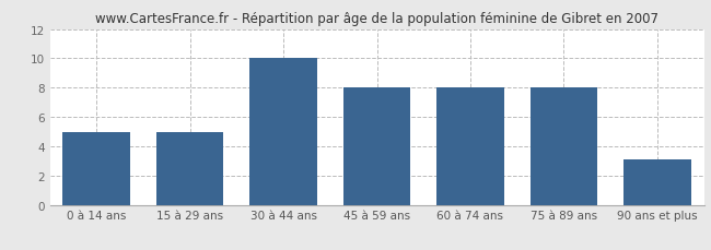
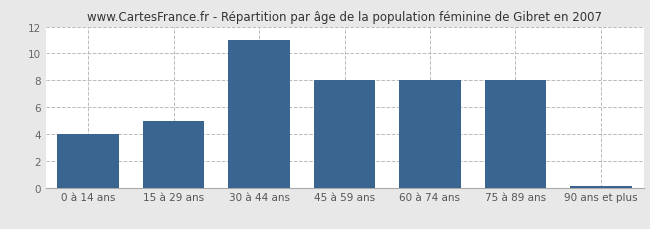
0 à 14 ans: 5.0 -> 4.0
30 à 44 ans: 10.0 -> 11.0
90 ans et plus: 3.1 -> 0.1
